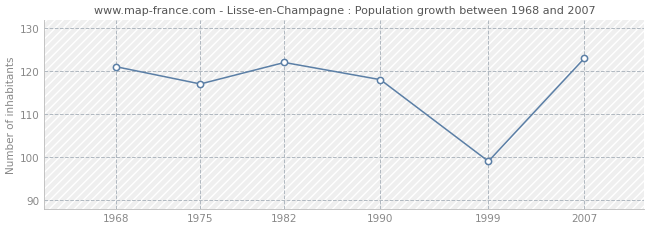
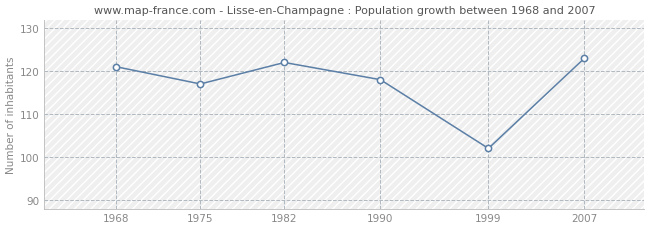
1999: 99 -> 102
